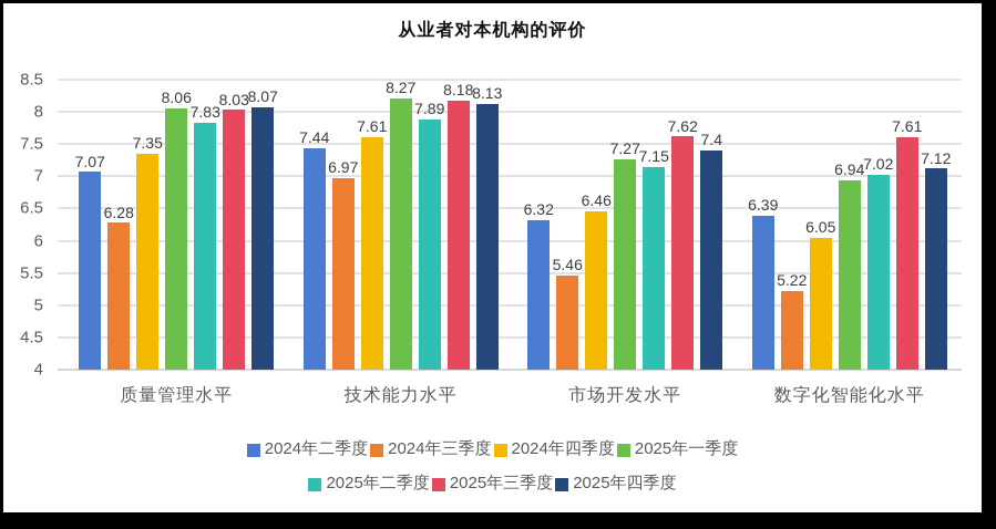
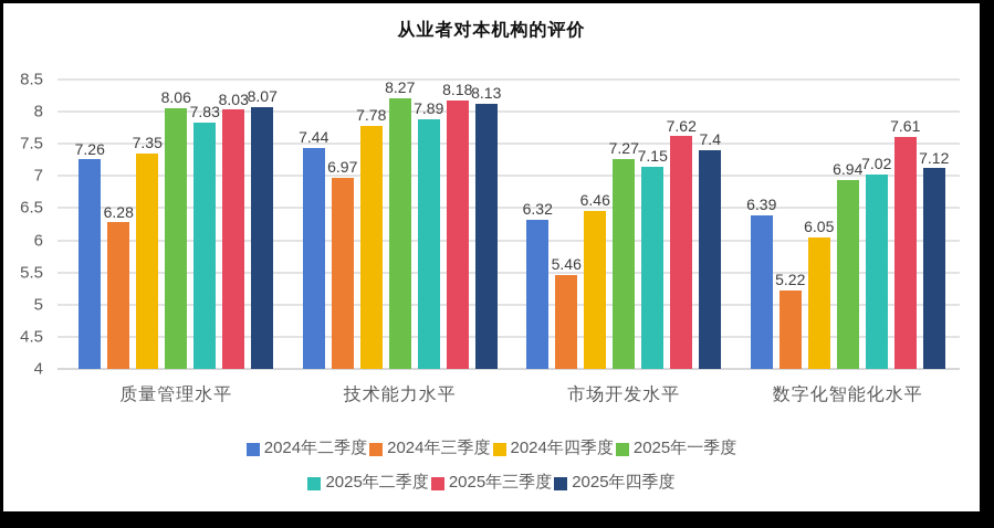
2024年二季度/质量管理水平: 7.07 -> 7.26
2024年四季度/技术能力水平: 7.61 -> 7.78
